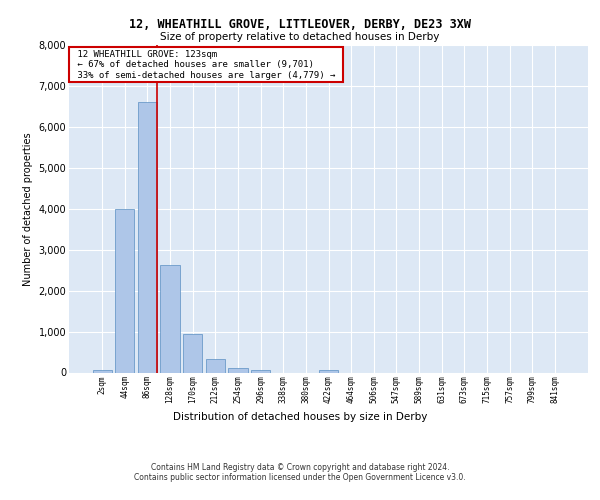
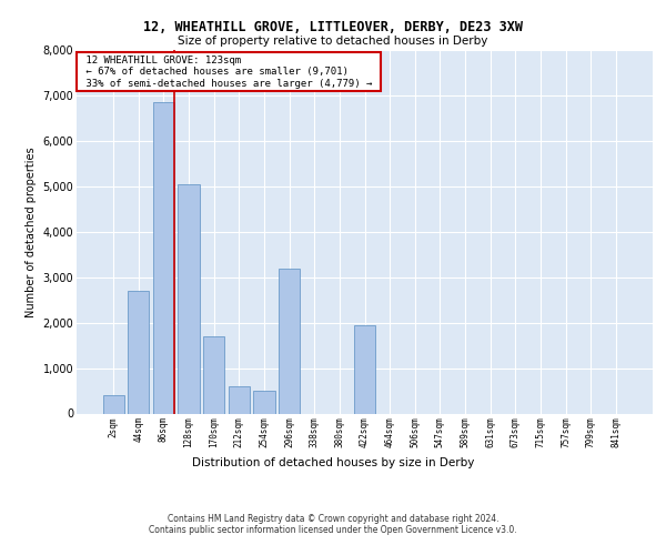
2sqm: 70 -> 400
44sqm: 4,000 -> 2,700
86sqm: 6,600 -> 6,850
128sqm: 2,620 -> 5,050
170sqm: 950 -> 1,700
212sqm: 330 -> 600
254sqm: 100 -> 500
296sqm: 60 -> 3,200
422sqm: 60 -> 1,950
